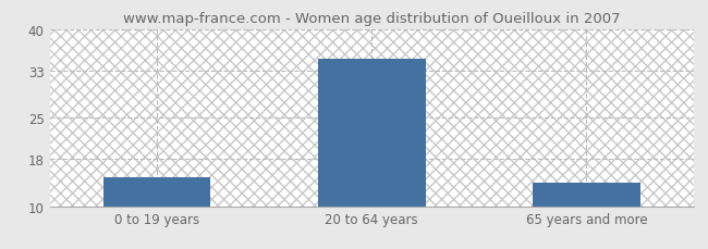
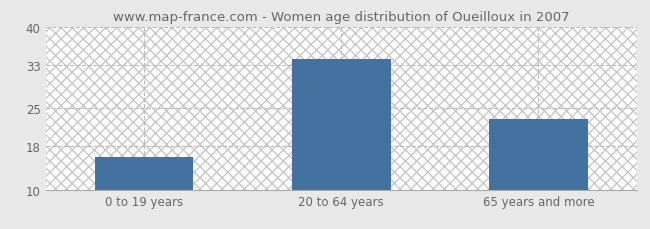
0 to 19 years: 15 -> 16
20 to 64 years: 35 -> 34
65 years and more: 14 -> 23
